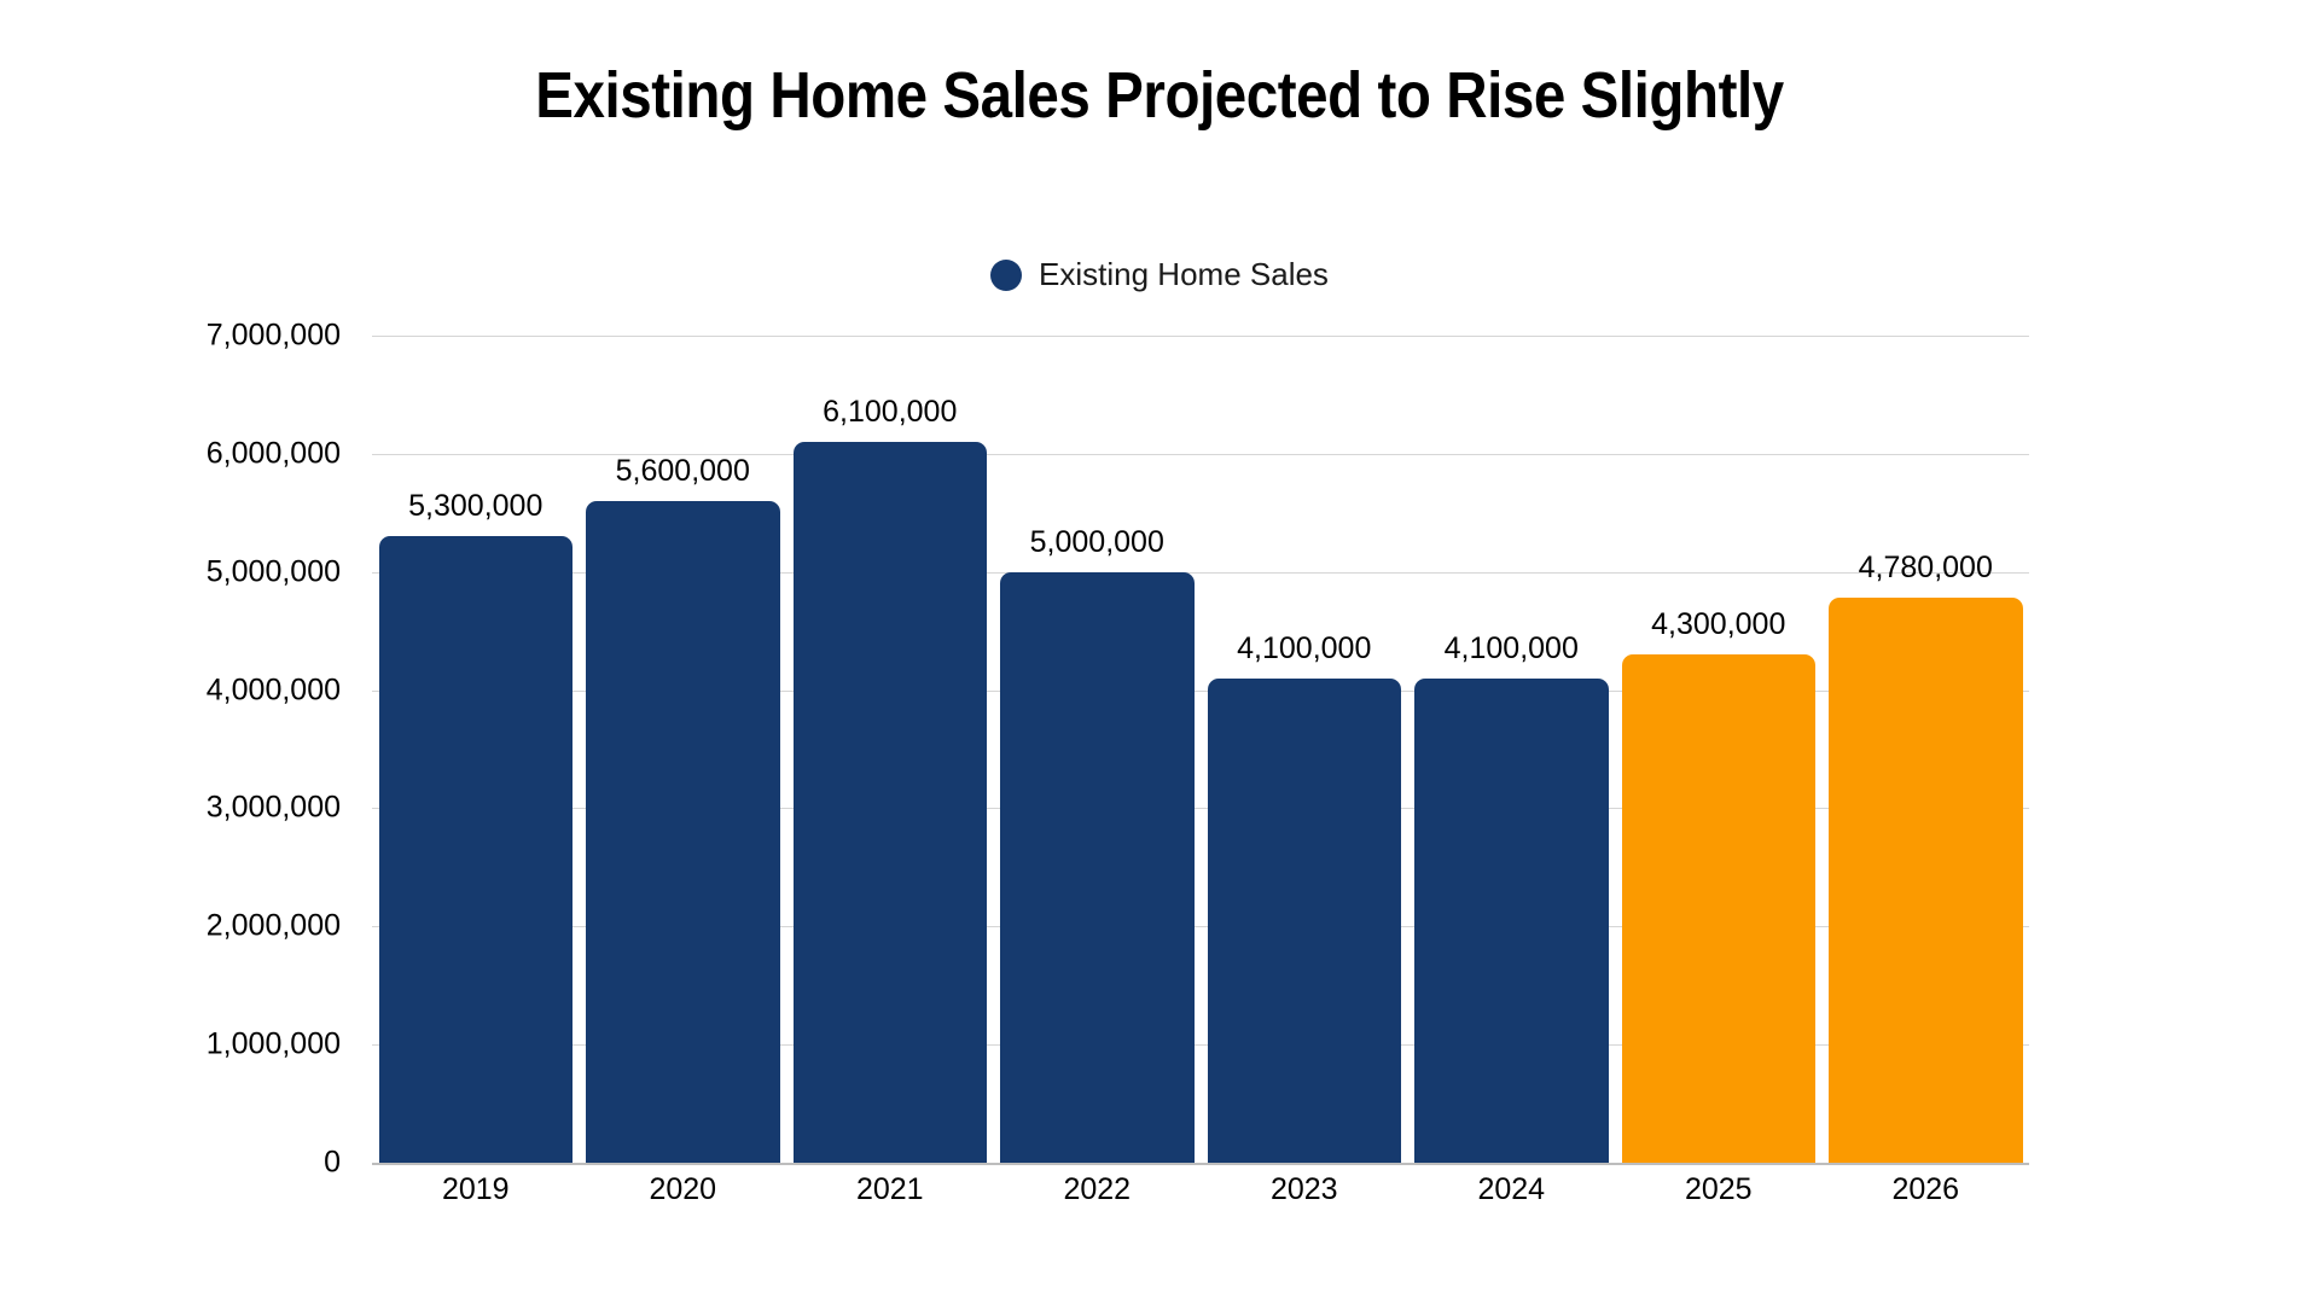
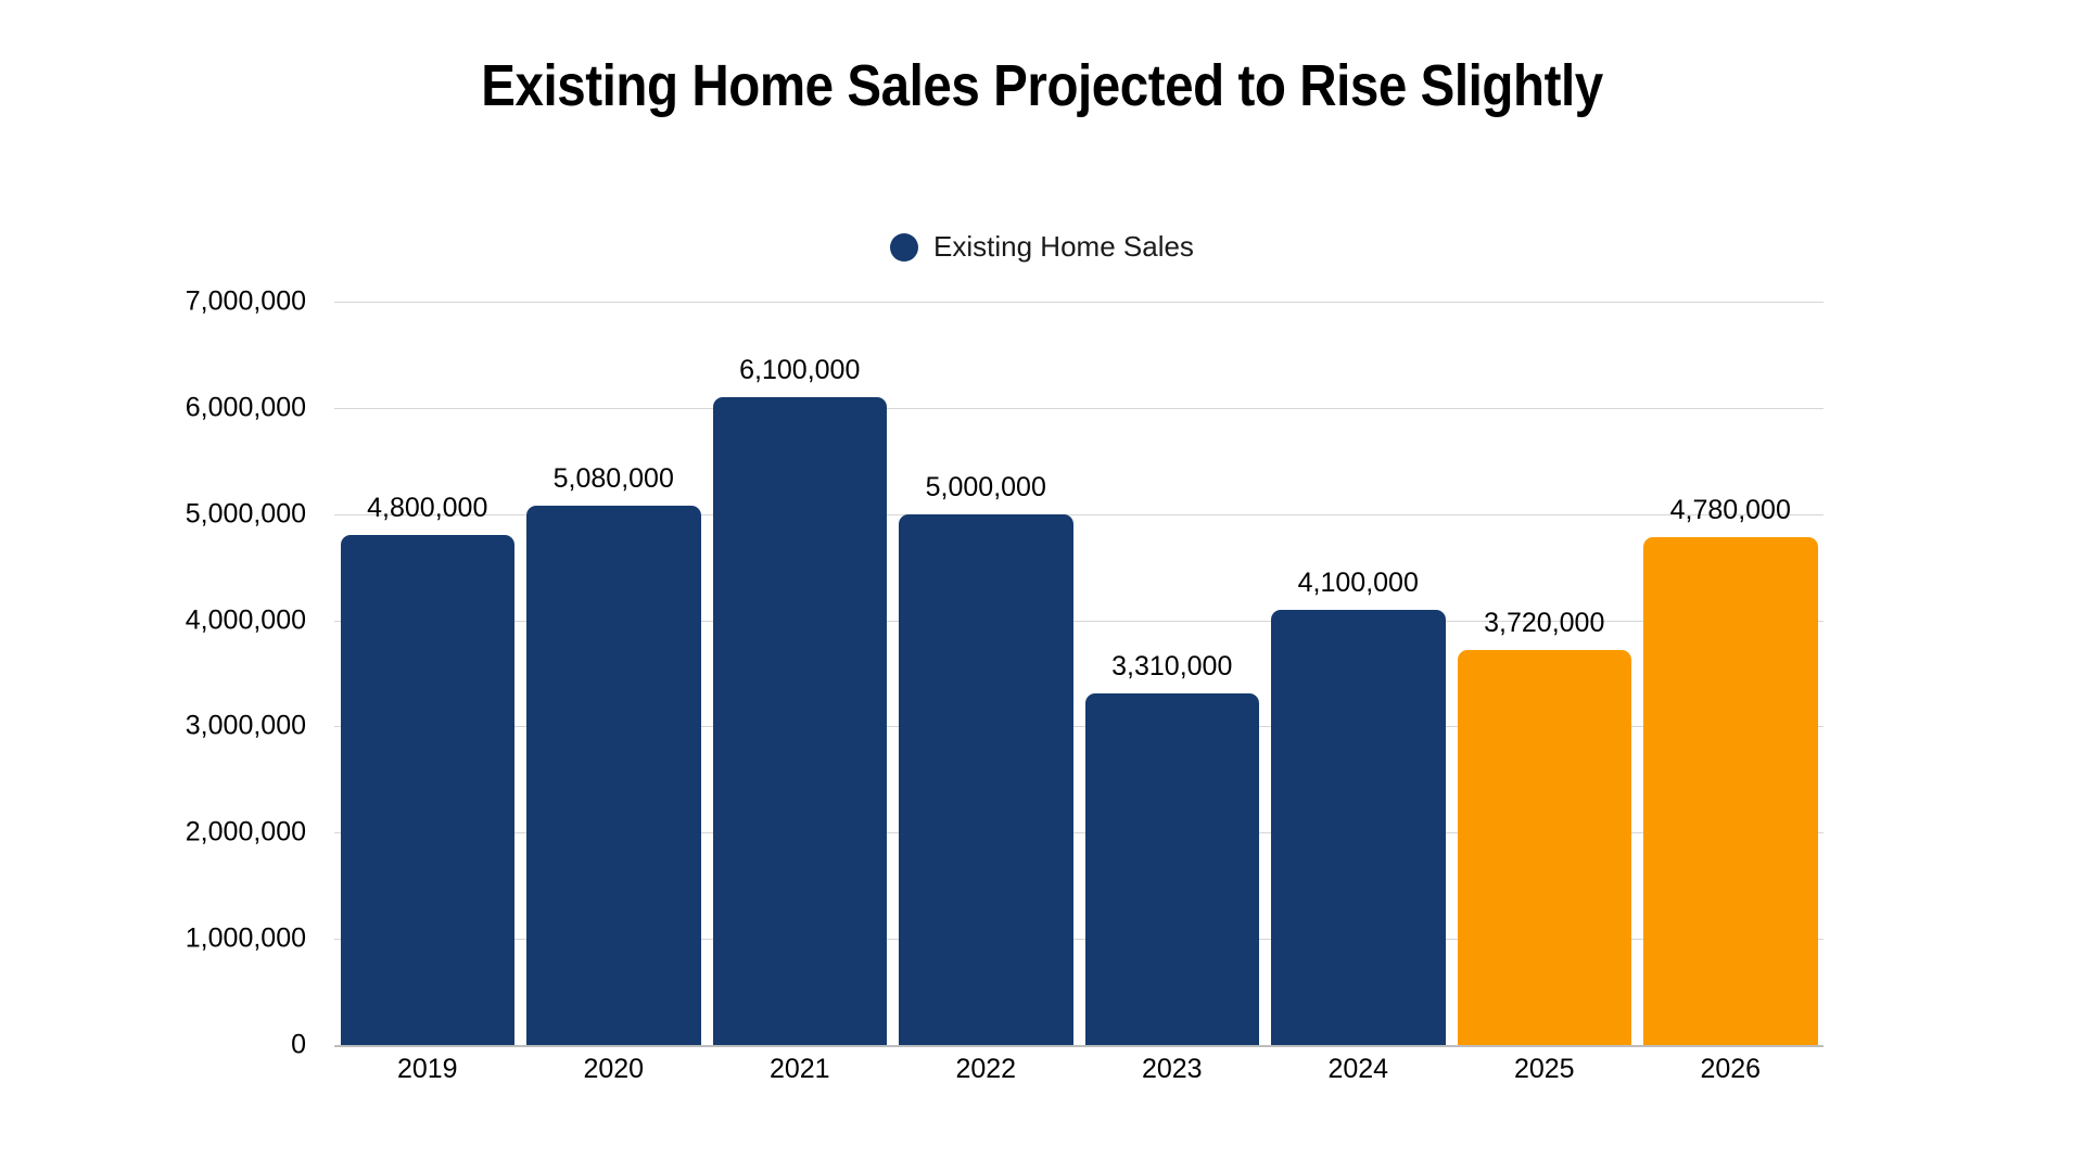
2019: 5,300,000 -> 4,800,000
2020: 5,600,000 -> 5,080,000
2023: 4,100,000 -> 3,310,000
2025: 4,300,000 -> 3,720,000
